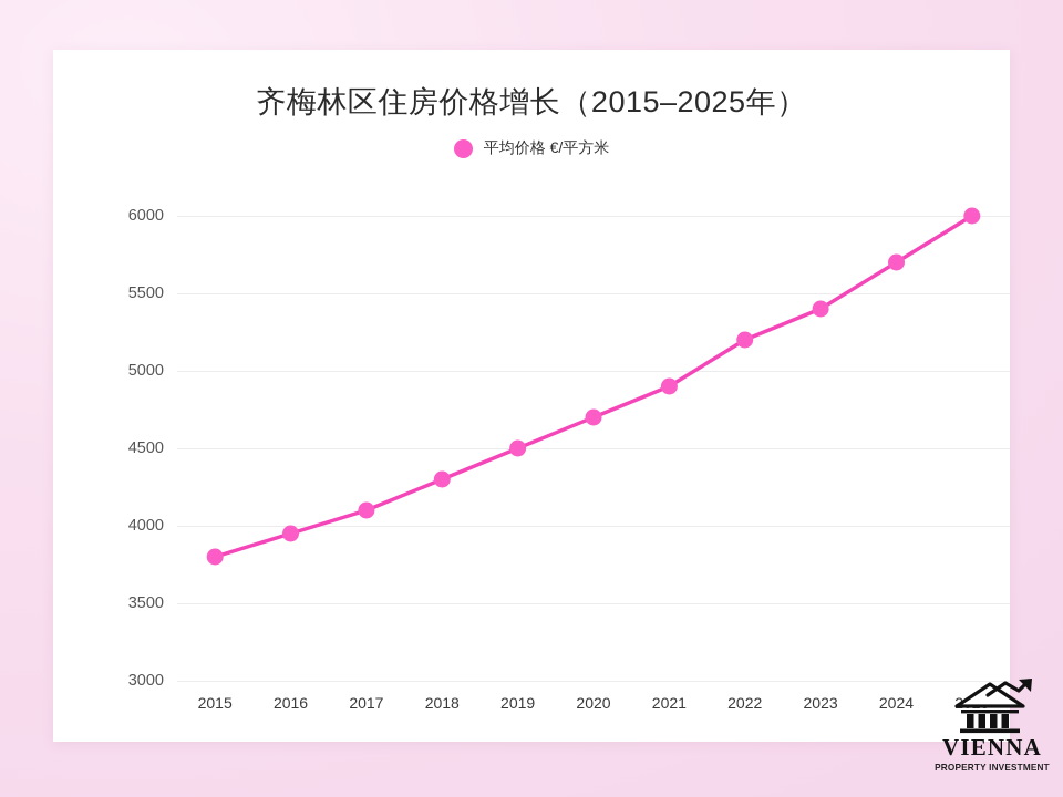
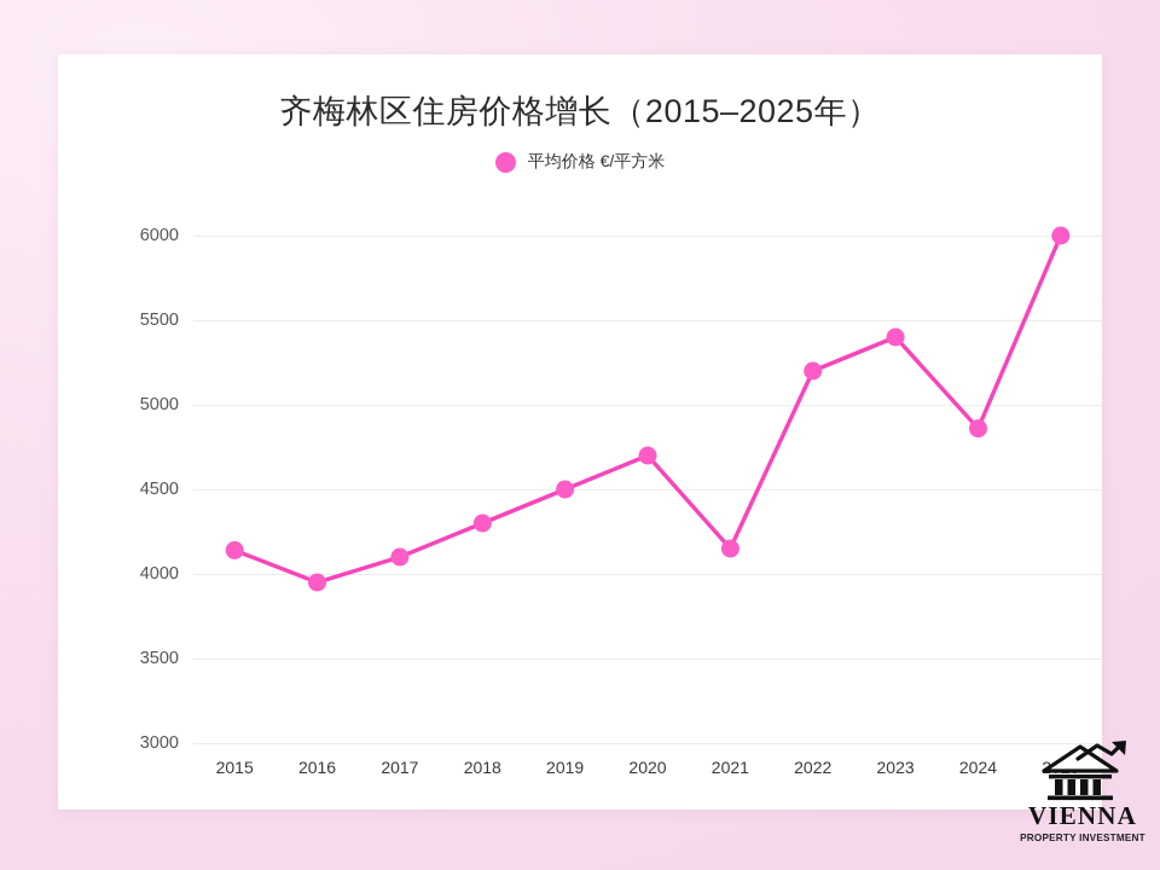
2015: 3800 -> 4140
2021: 4900 -> 4150
2024: 5700 -> 4860
